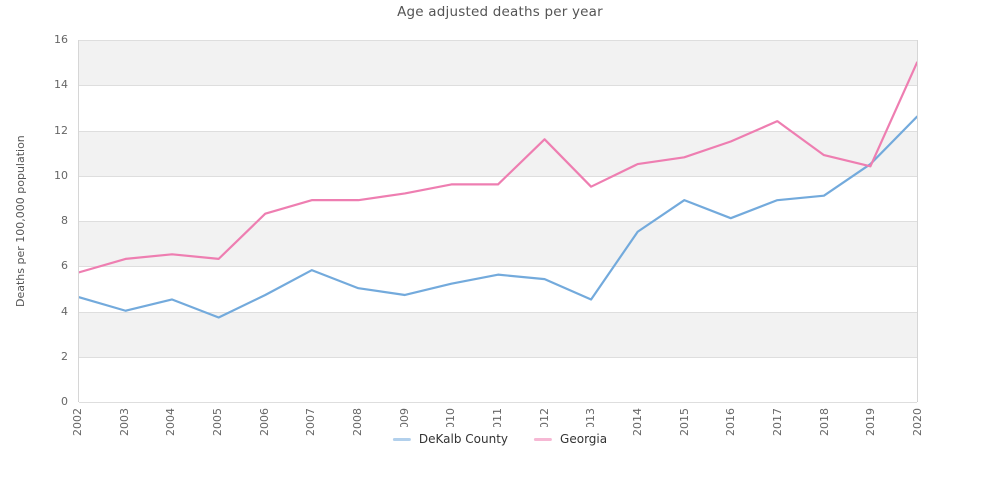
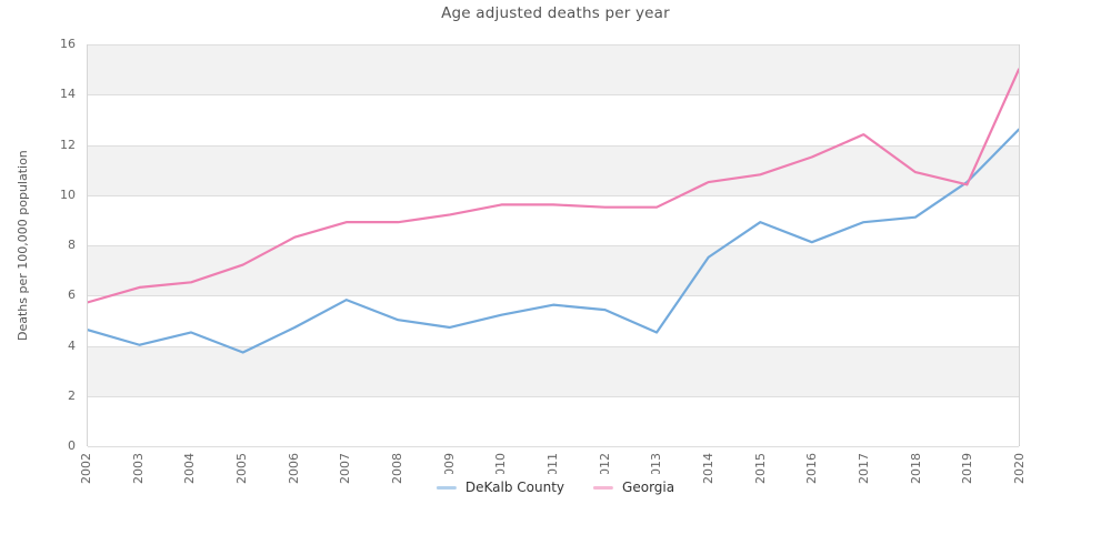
Georgia/2005: 6.3 -> 7.2
Georgia/2012: 11.6 -> 9.5
